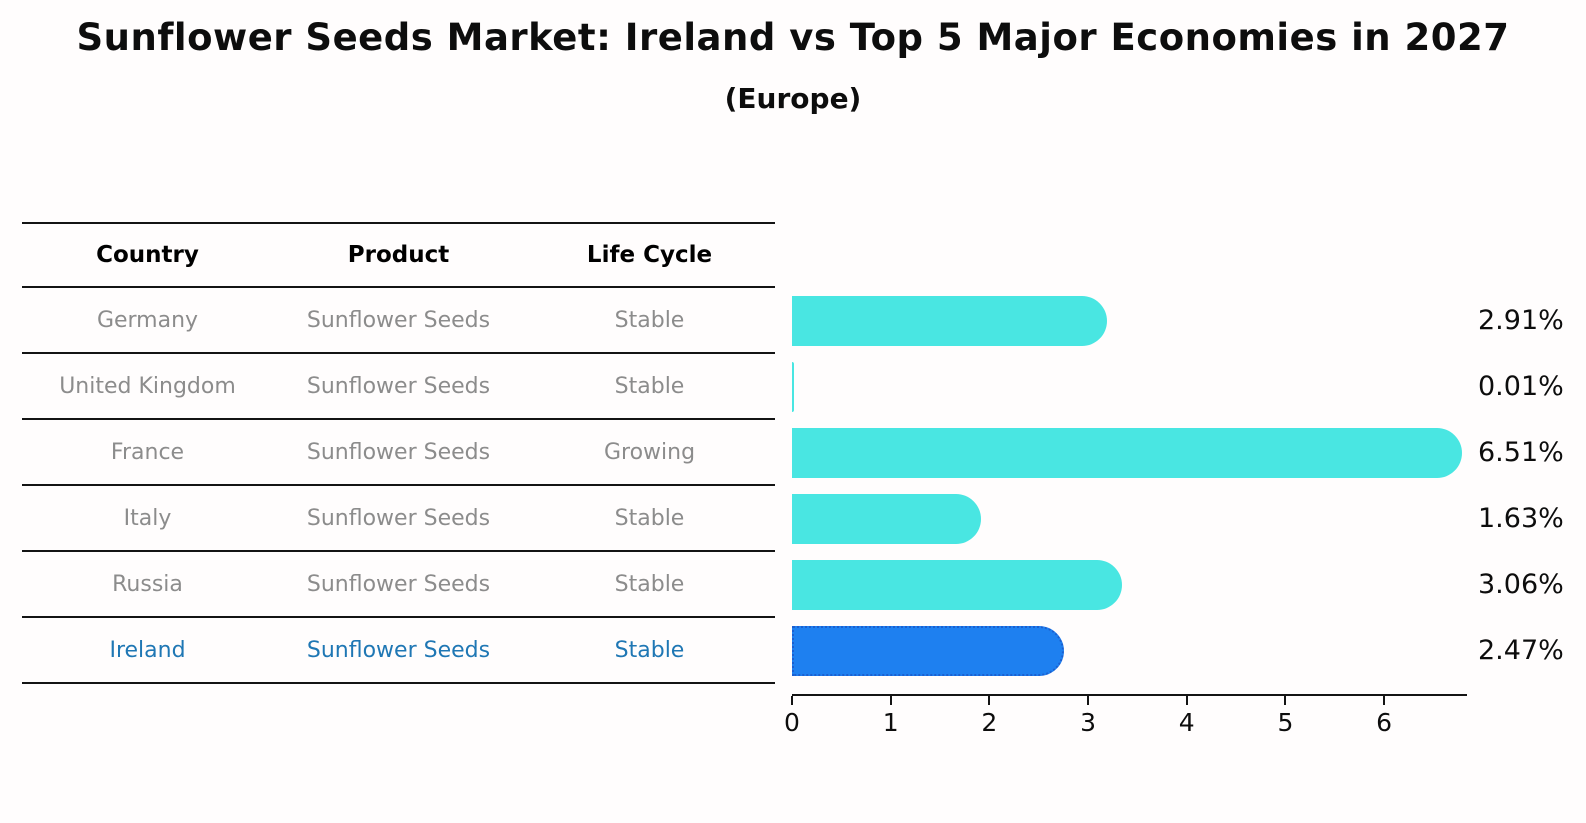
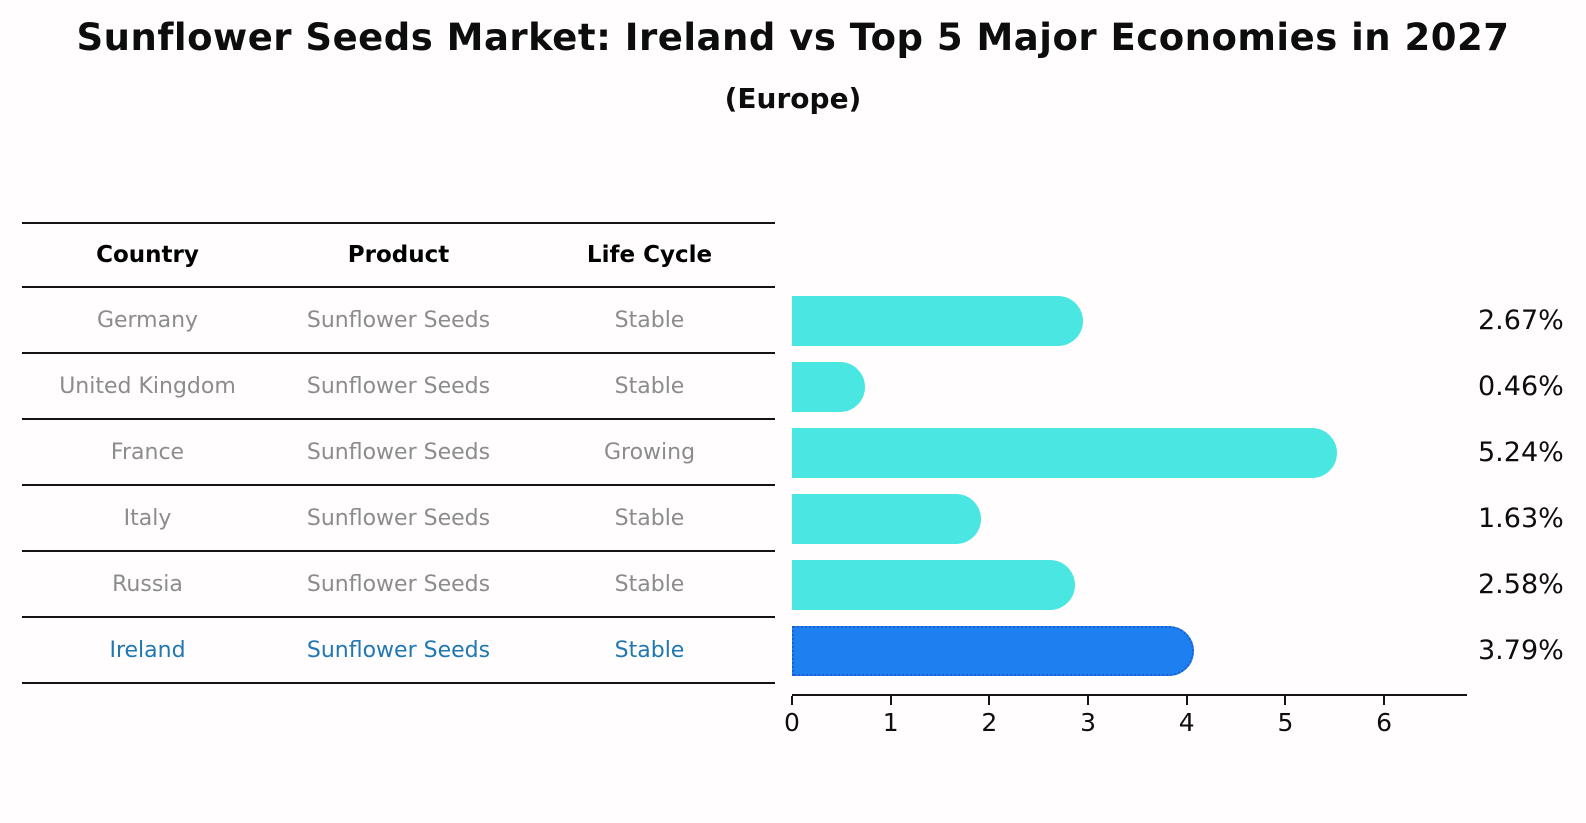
Germany: 2.91% -> 2.67%
United Kingdom: 0.01% -> 0.46%
France: 6.51% -> 5.24%
Russia: 3.06% -> 2.58%
Ireland: 2.47% -> 3.79%
